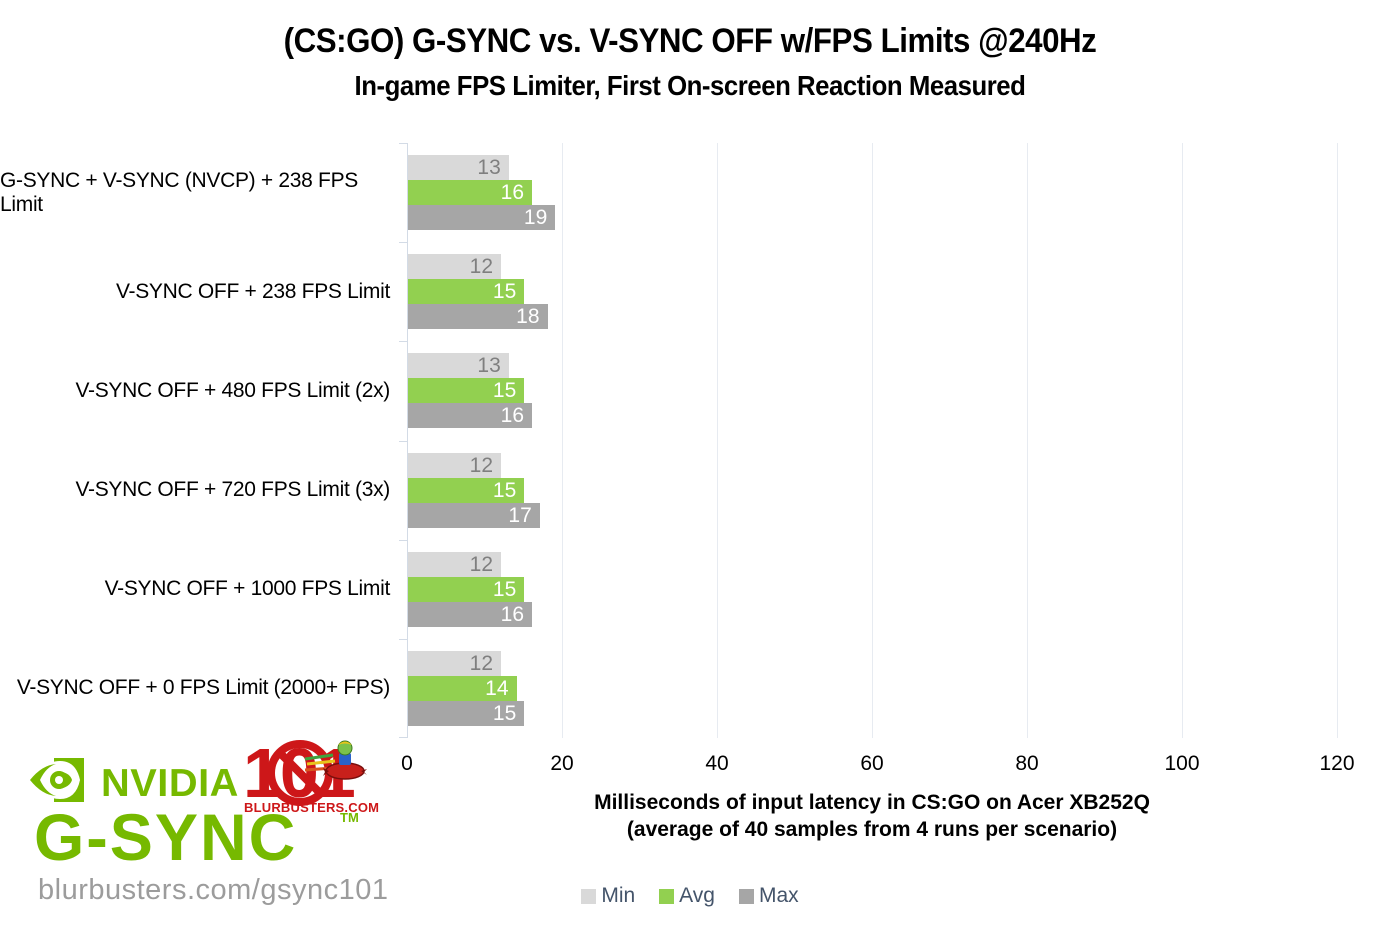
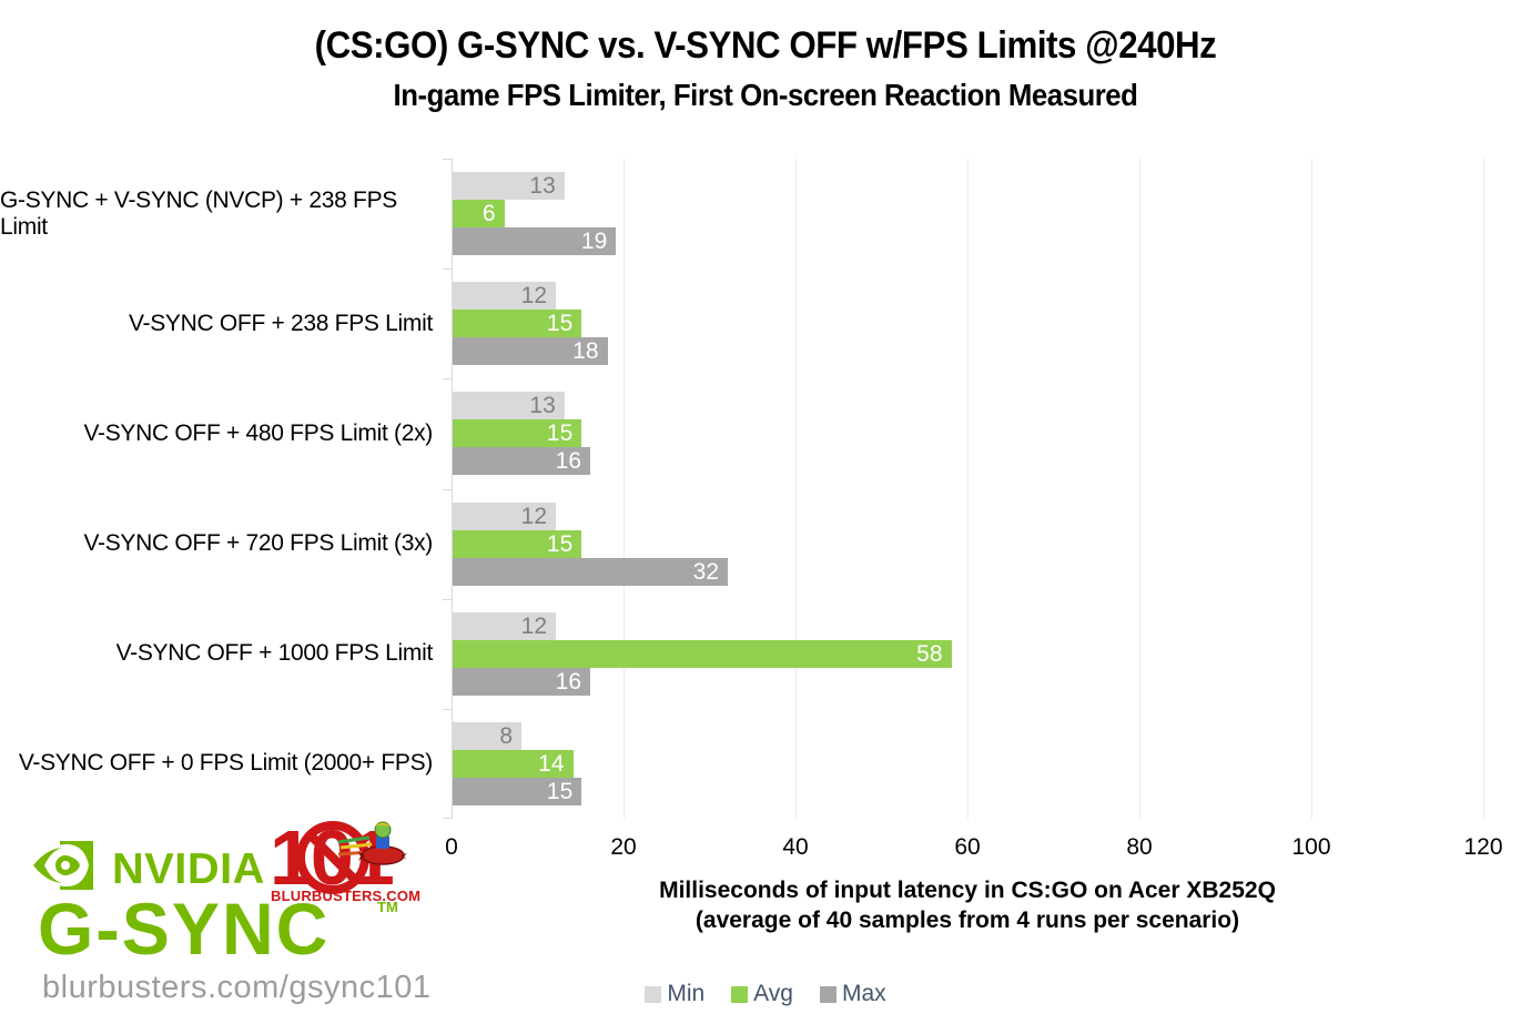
Avg/G-SYNC + V-SYNC (NVCP) + 238 FPS Limit: 16 -> 6
Max/V-SYNC OFF + 720 FPS Limit (3x): 17 -> 32
Avg/V-SYNC OFF + 1000 FPS Limit: 15 -> 58
Min/V-SYNC OFF + 0 FPS Limit (2000+ FPS): 12 -> 8
